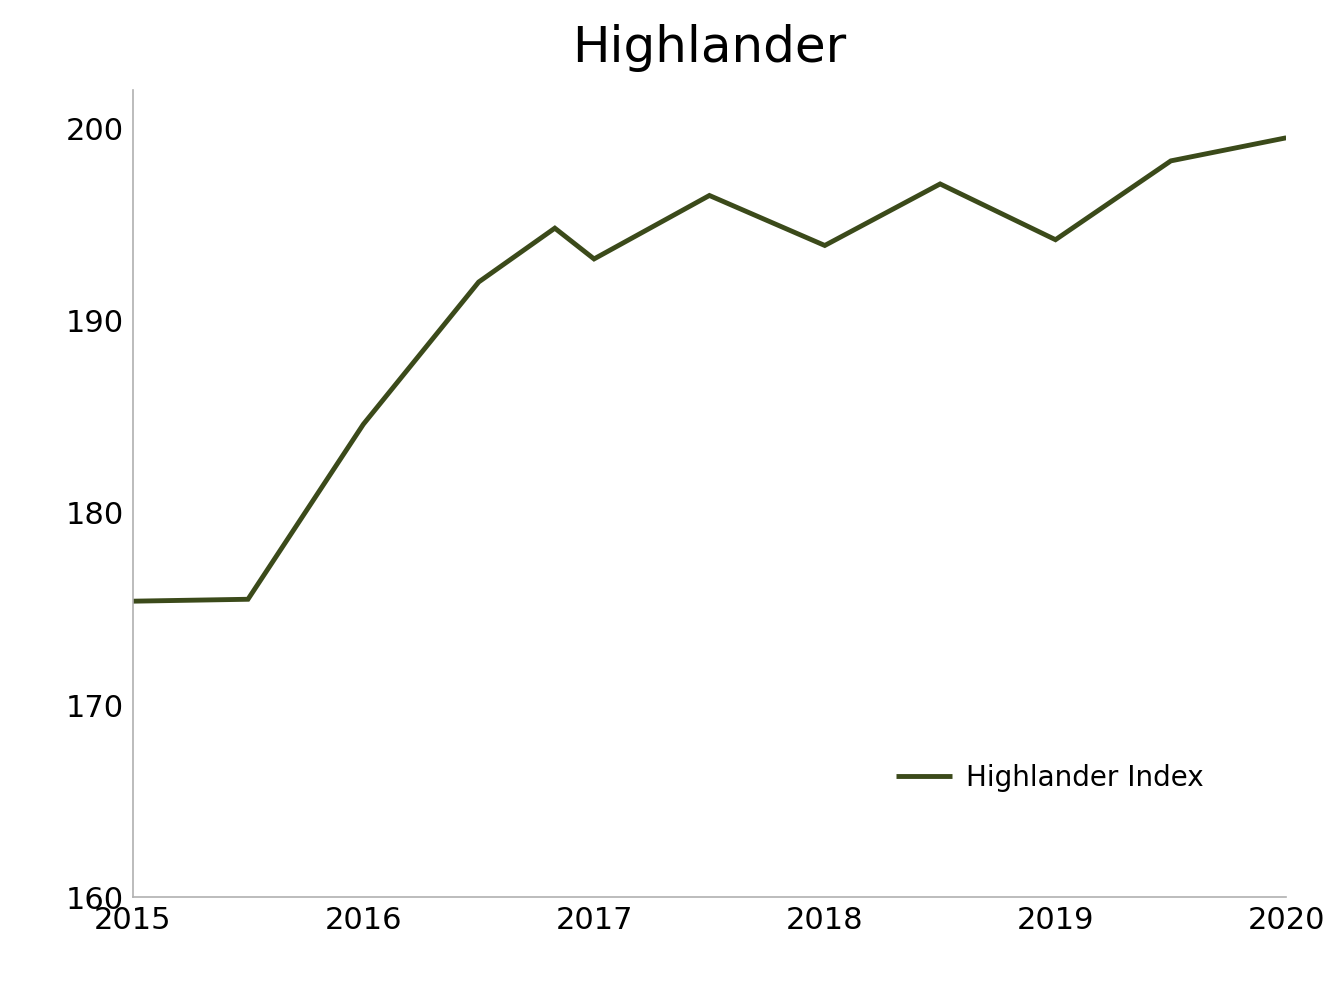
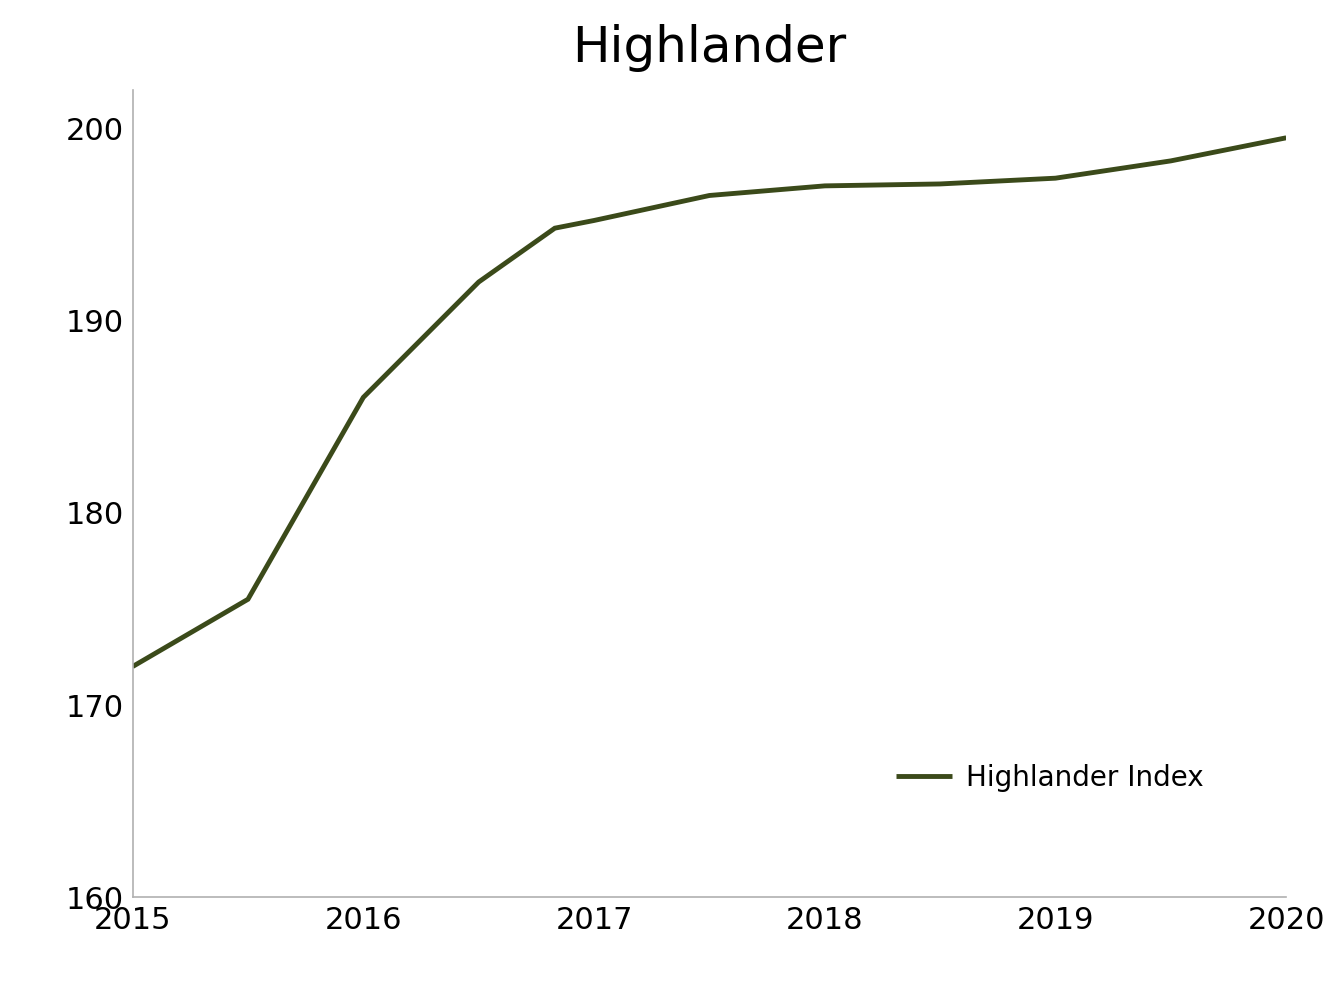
2015: 175.4 -> 172.0
2016: 184.6 -> 186.0
2017: 193.2 -> 195.2
2018: 193.9 -> 197.0
2019: 194.2 -> 197.4
